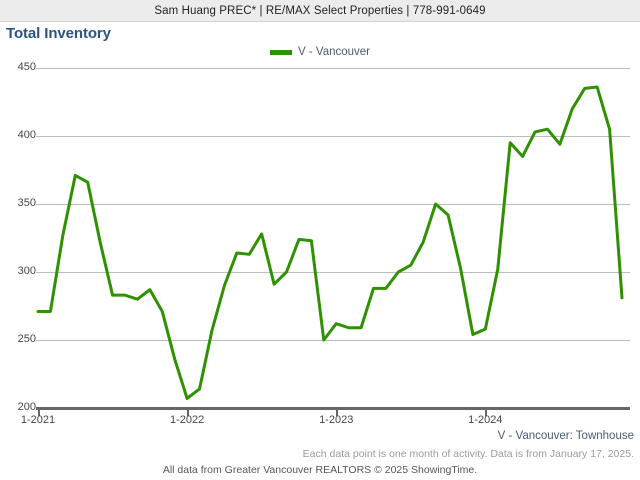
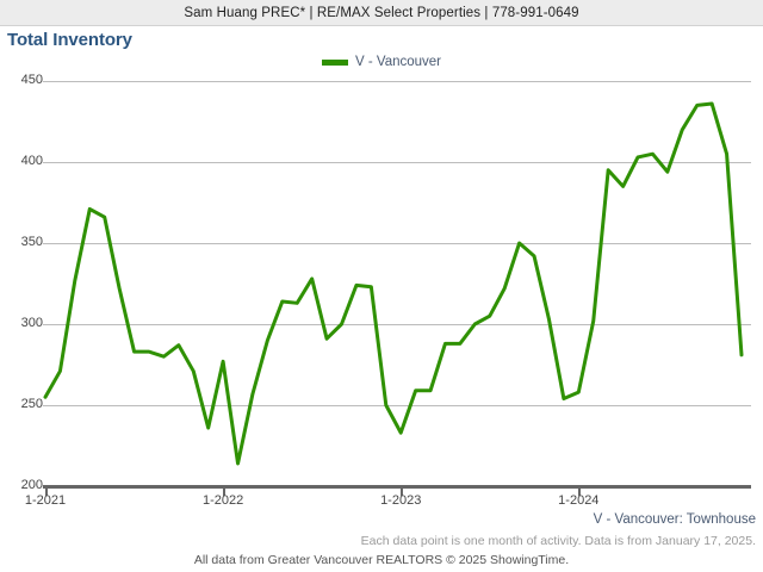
1-2021: 271 -> 255
1-2022: 207 -> 277
1-2023: 262 -> 233
